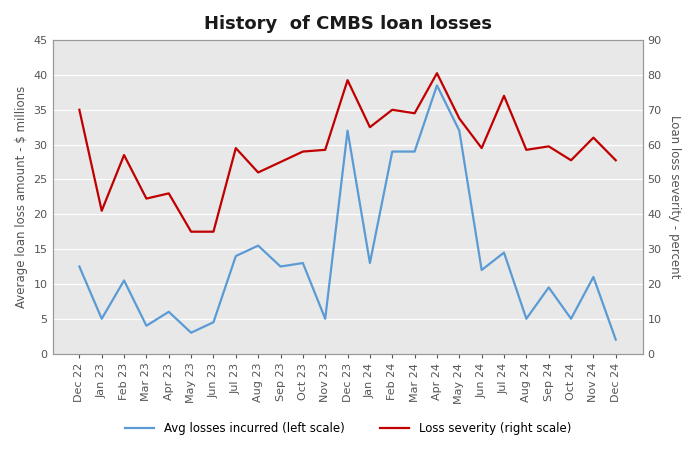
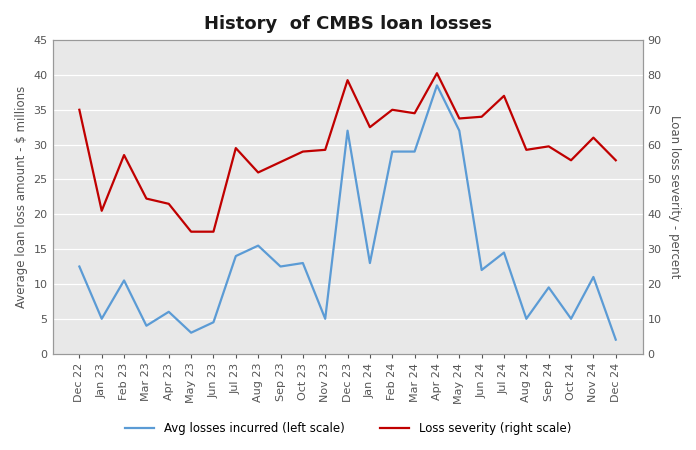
Loss severity (right scale)/Apr 23: 46.0 -> 43.0
Loss severity (right scale)/Jun 24: 59.0 -> 68.0
